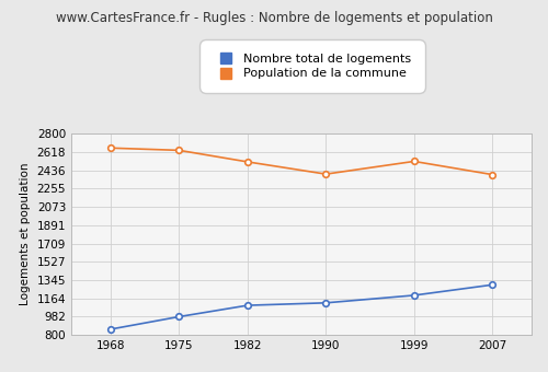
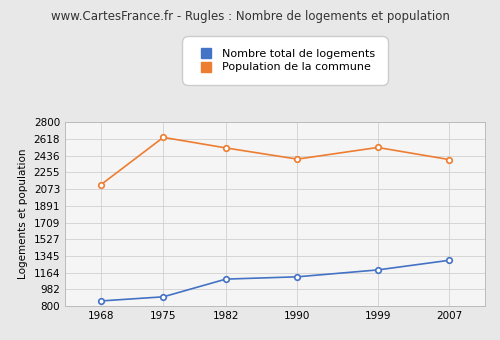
Population de la commune/1968: 2660 -> 2120
Nombre total de logements/1975: 980 -> 900
